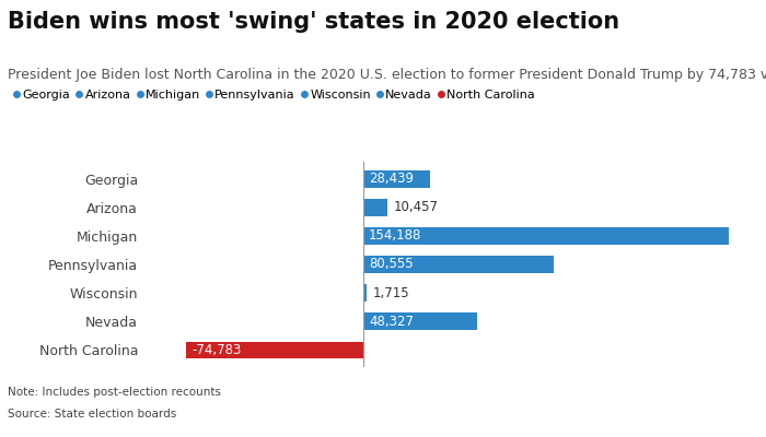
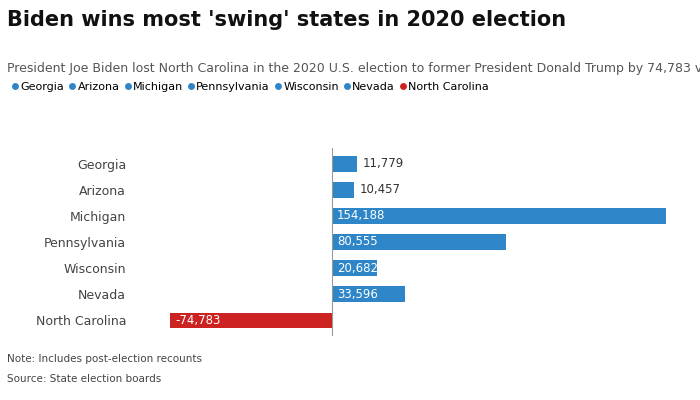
Georgia: 28,439 -> 11,779
Wisconsin: 1,715 -> 20,682
Nevada: 48,327 -> 33,596
